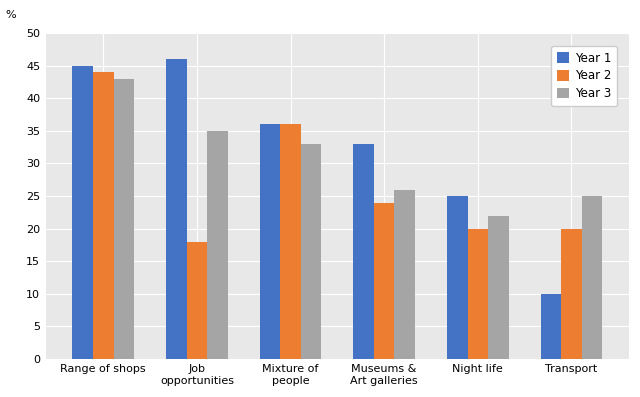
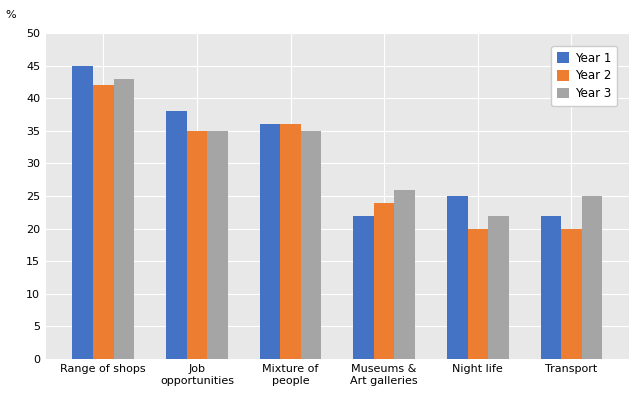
Year 2/Range of shops: 44 -> 42
Year 1/Job opportunities: 46 -> 38
Year 2/Job opportunities: 18 -> 35
Year 3/Mixture of people: 33 -> 35
Year 1/Museums & Art galleries: 33 -> 22
Year 1/Transport: 10 -> 22
